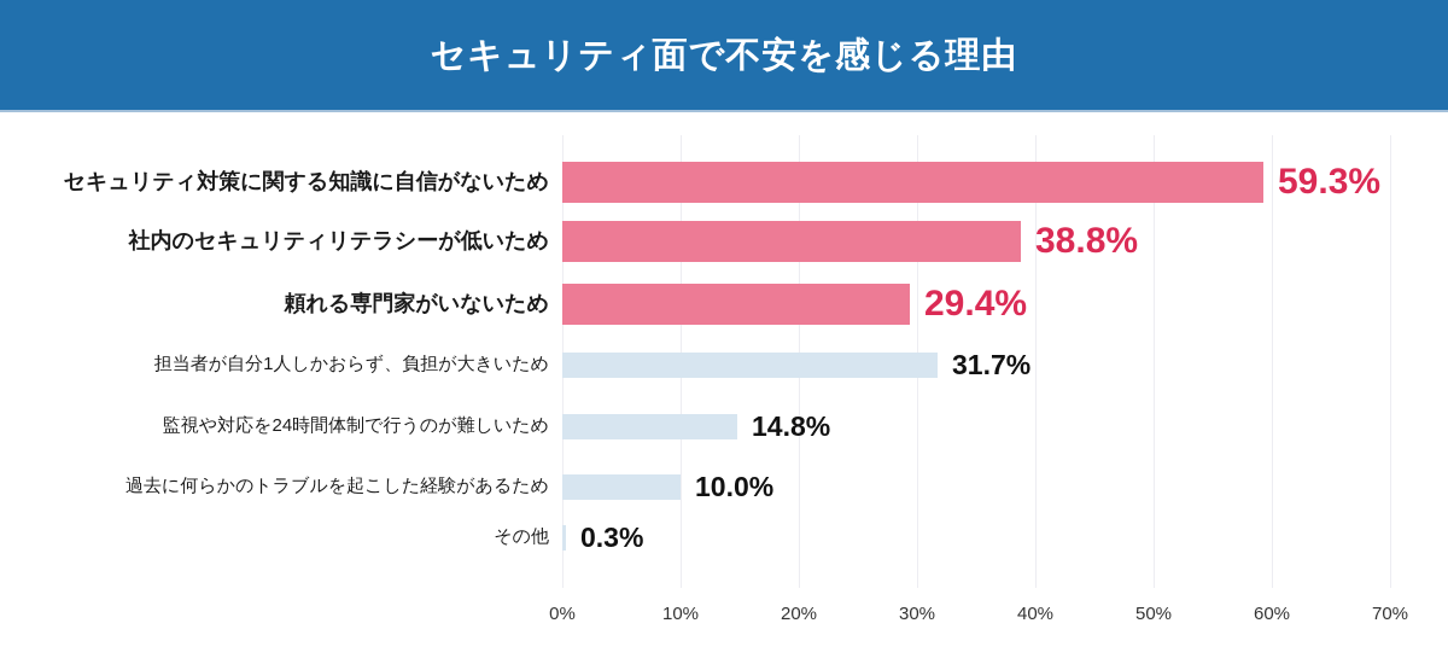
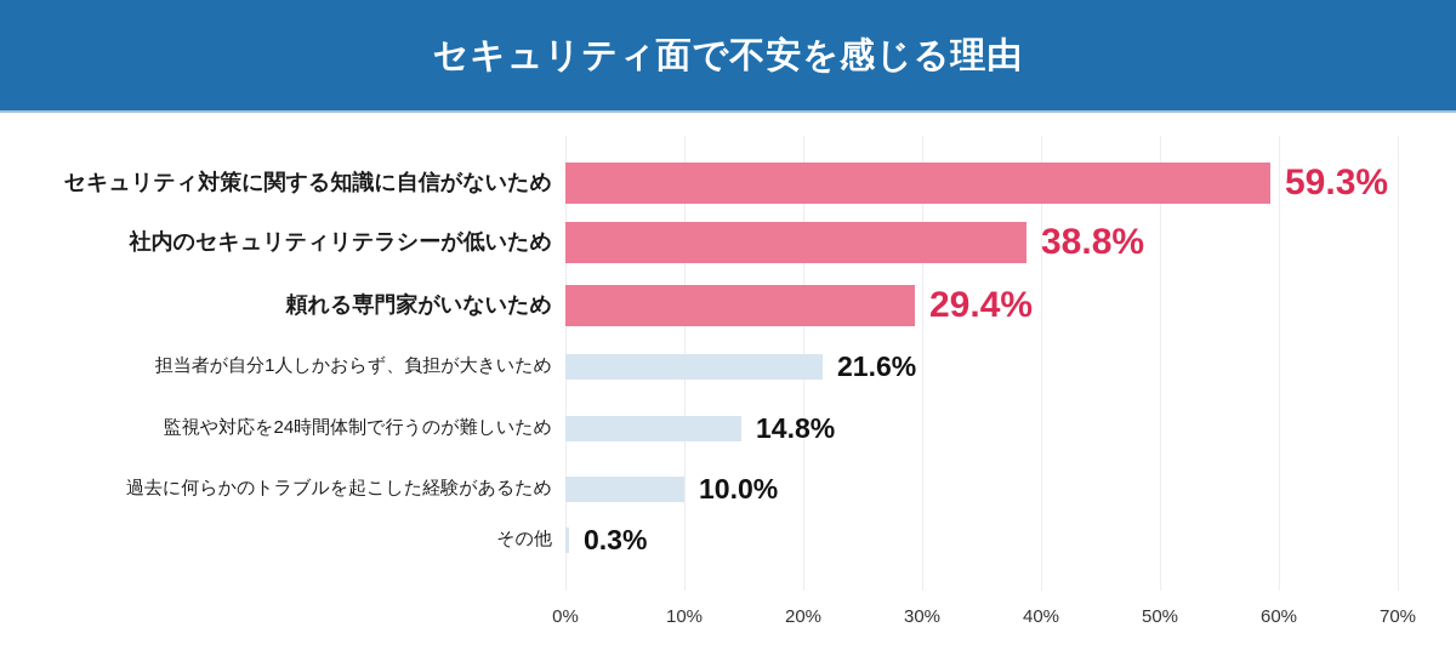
担当者が自分1人しかおらず、負担が大きいため: 31.7% -> 21.6%
